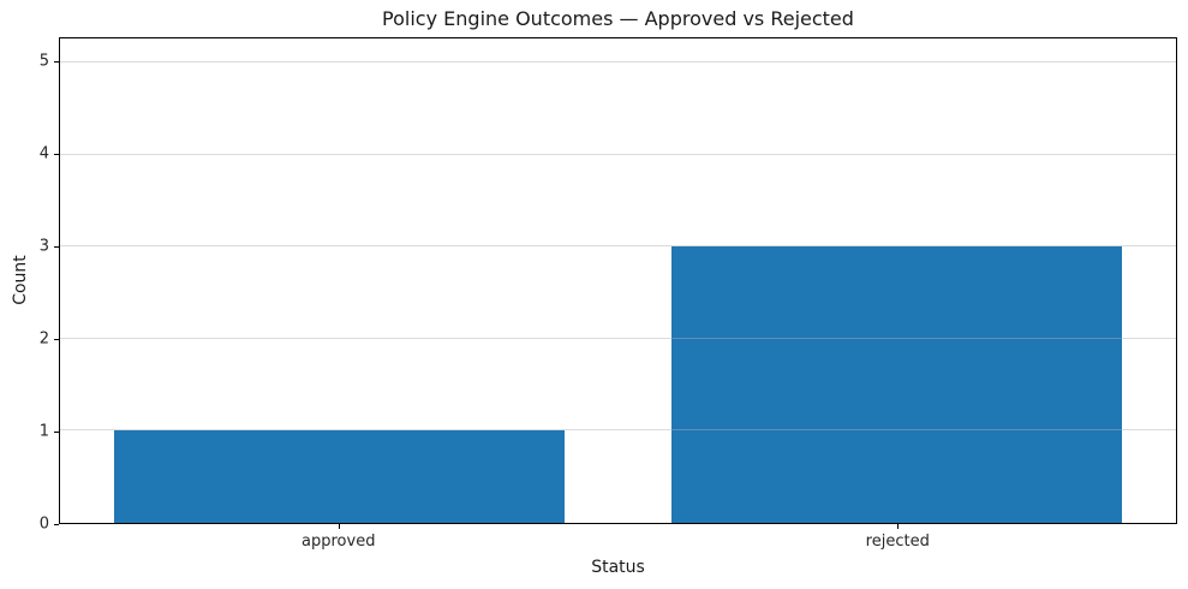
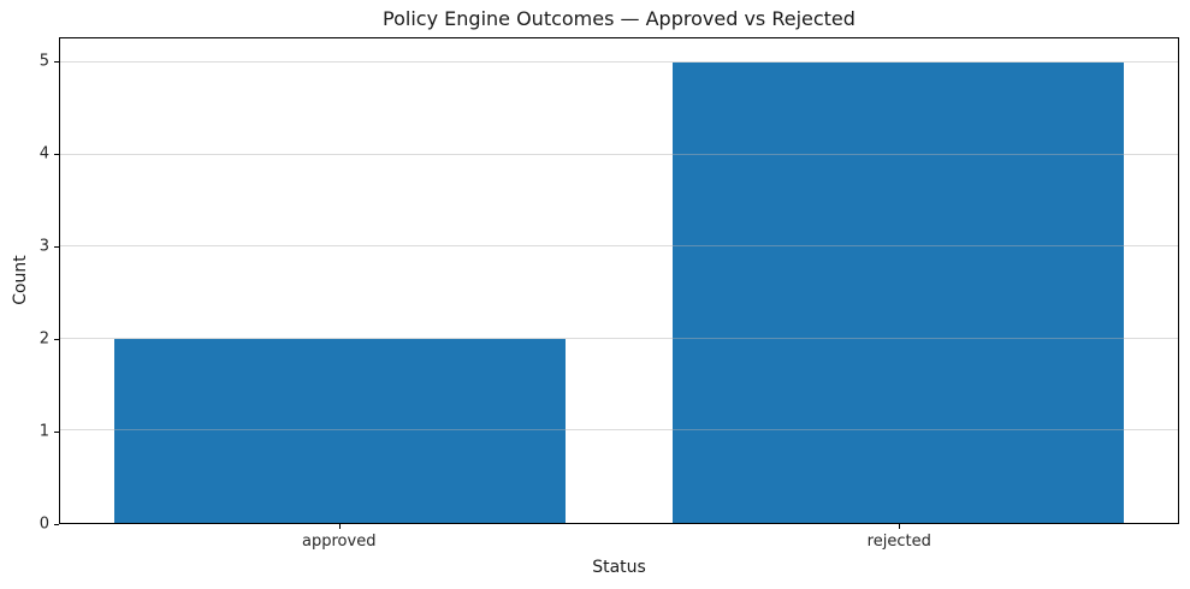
approved: 1 -> 2
rejected: 3 -> 5
